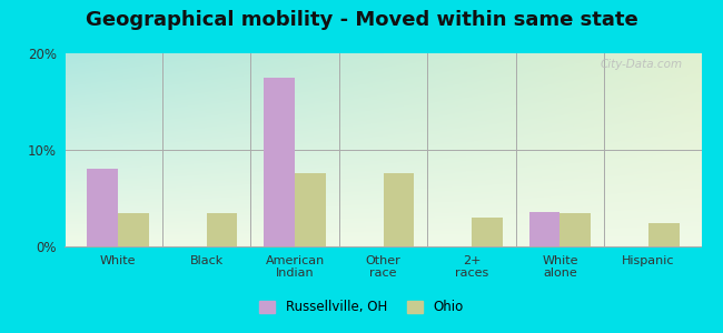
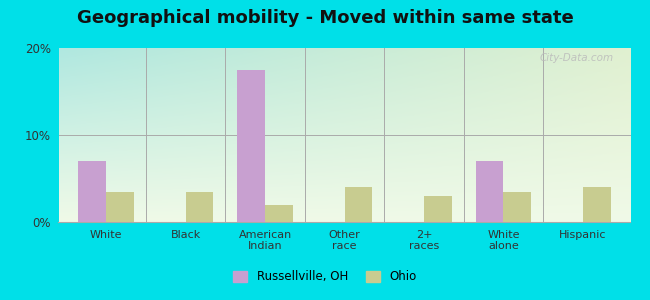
Russellville, OH/White: 8.0% -> 7.0%
Ohio/American Indian: 7.6% -> 2.0%
Ohio/Other race: 7.6% -> 4.0%
Russellville, OH/White alone: 3.6% -> 7.0%
Ohio/Hispanic: 2.4% -> 4.0%
